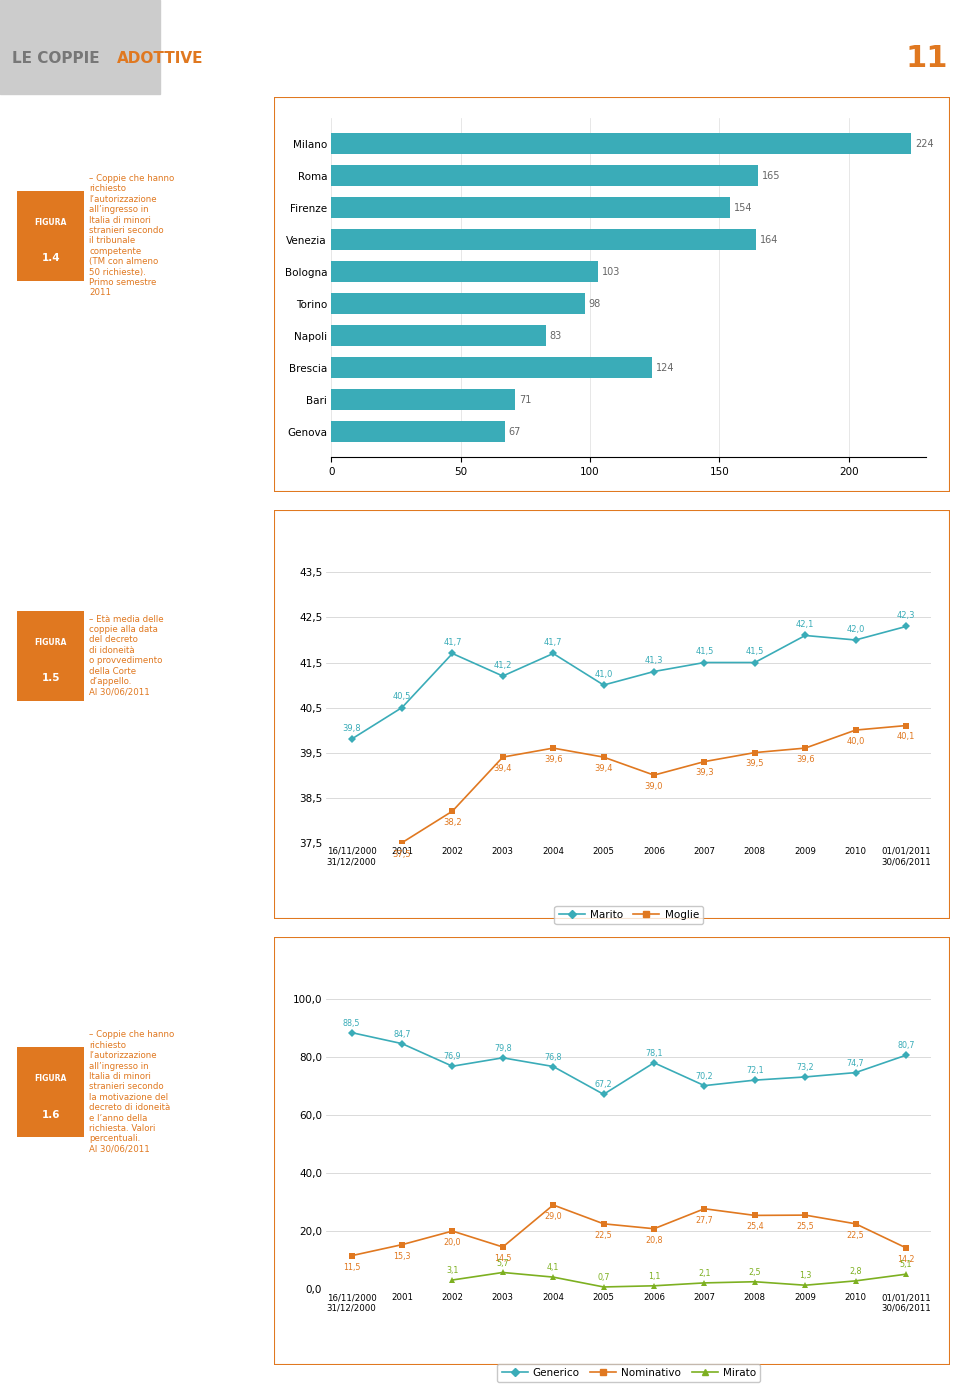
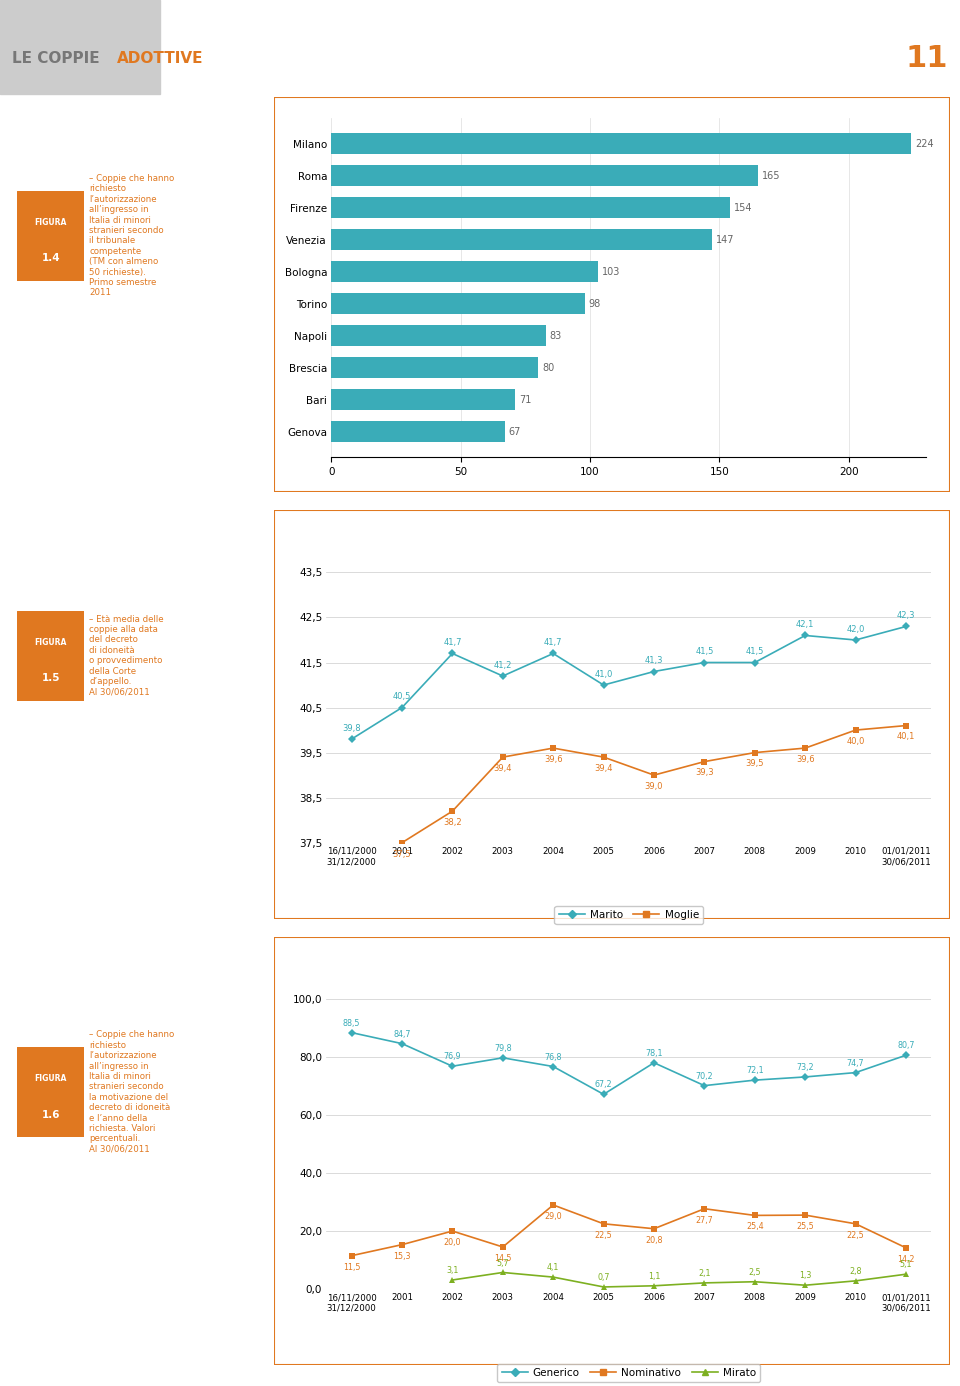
Venezia: 164 -> 147
Brescia: 124 -> 80
